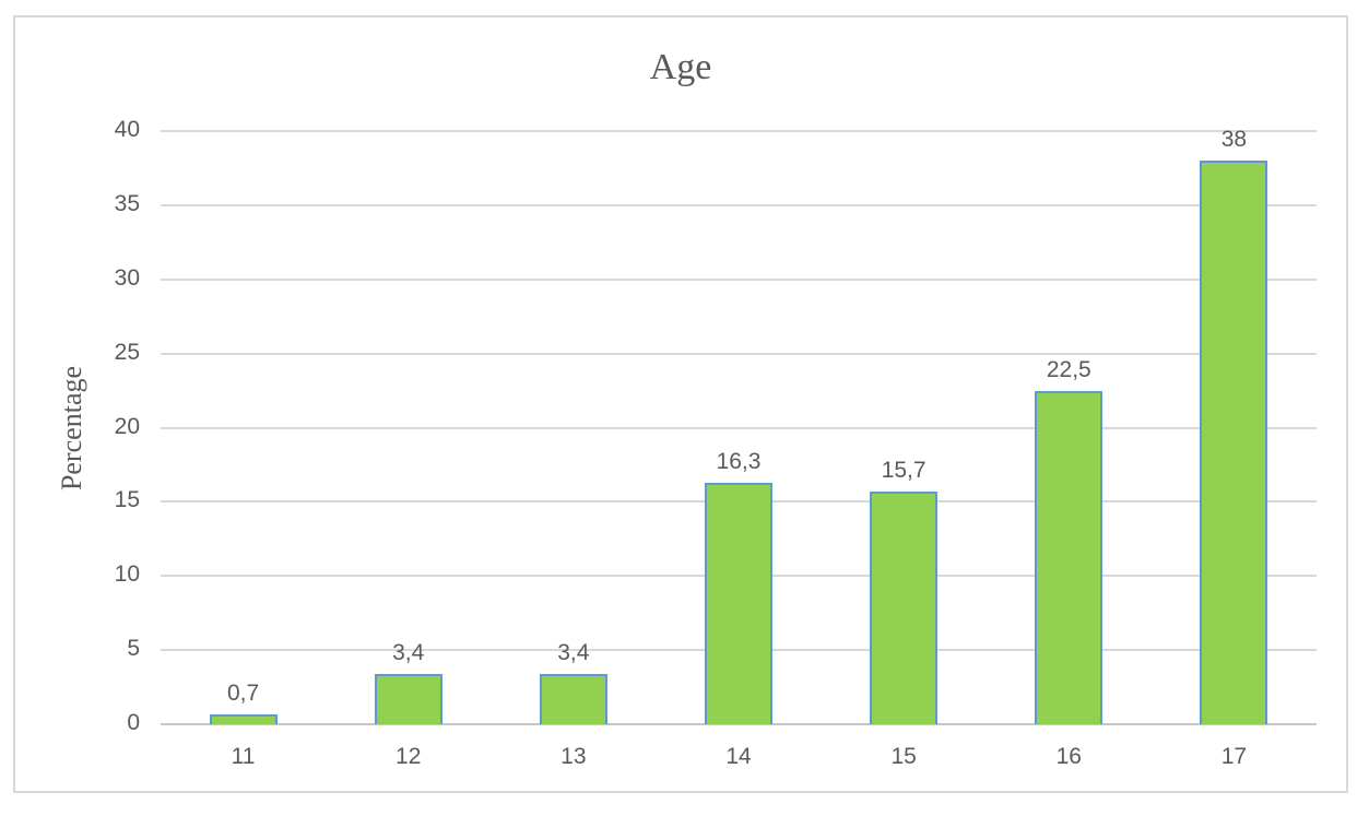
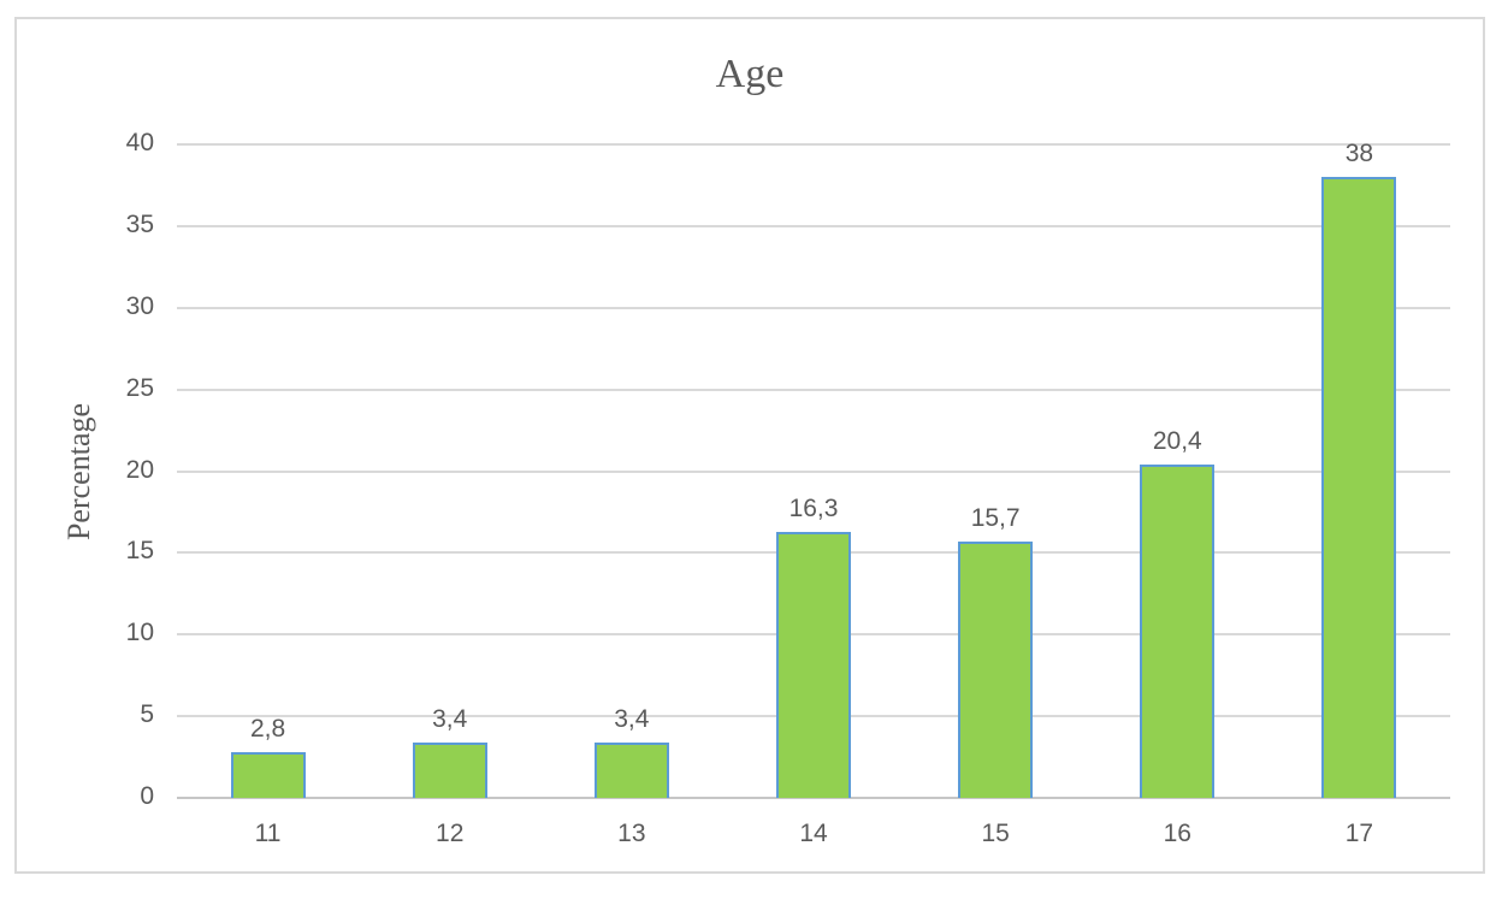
11: 0,7 -> 2,8
16: 22,5 -> 20,4
